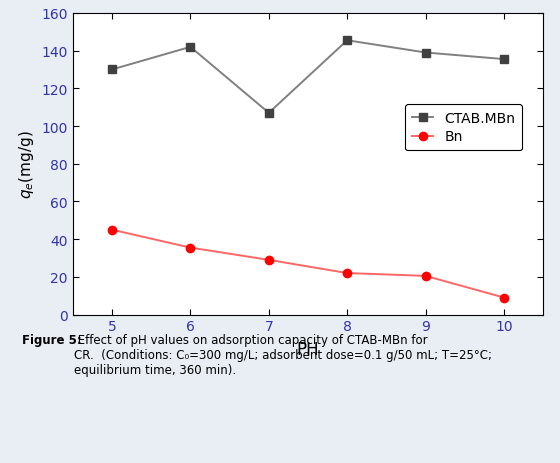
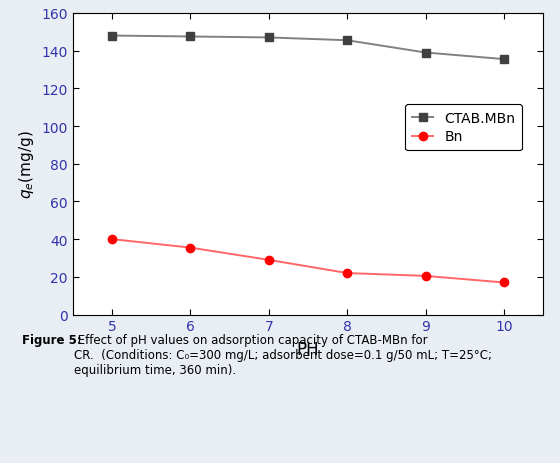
CTAB.MBn/5: 130 -> 148
Bn/5: 45 -> 40
CTAB.MBn/6: 142 -> 148
CTAB.MBn/7: 107 -> 147
Bn/10: 9 -> 17
